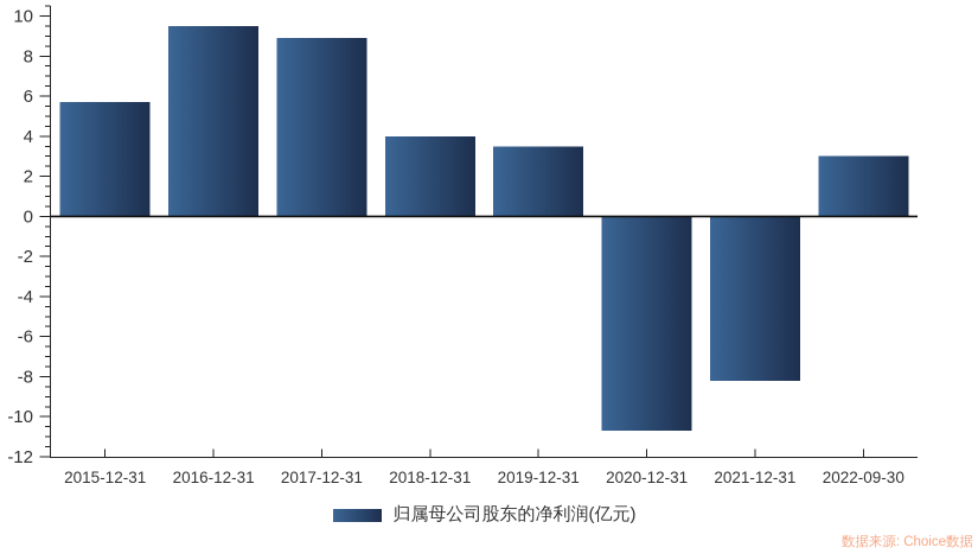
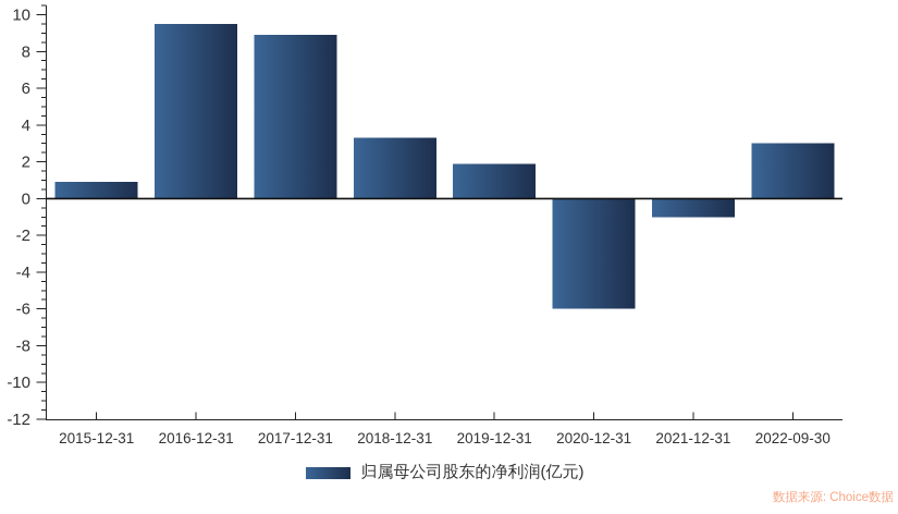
2015-12-31: 5.7 -> 0.9
2018-12-31: 4.0 -> 3.3
2019-12-31: 3.5 -> 1.9
2020-12-31: -10.7 -> -6.0
2021-12-31: -8.2 -> -1.0
